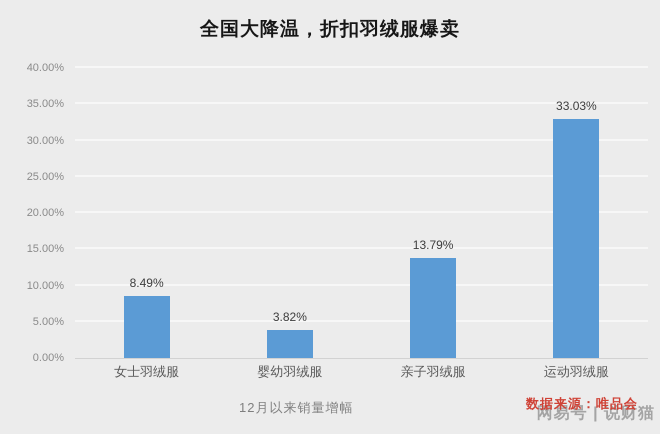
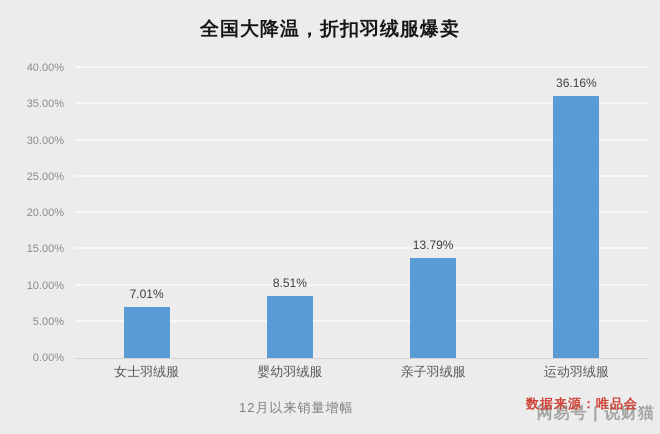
女士羽绒服: 8.49% -> 7.01%
婴幼羽绒服: 3.82% -> 8.51%
运动羽绒服: 33.03% -> 36.16%
